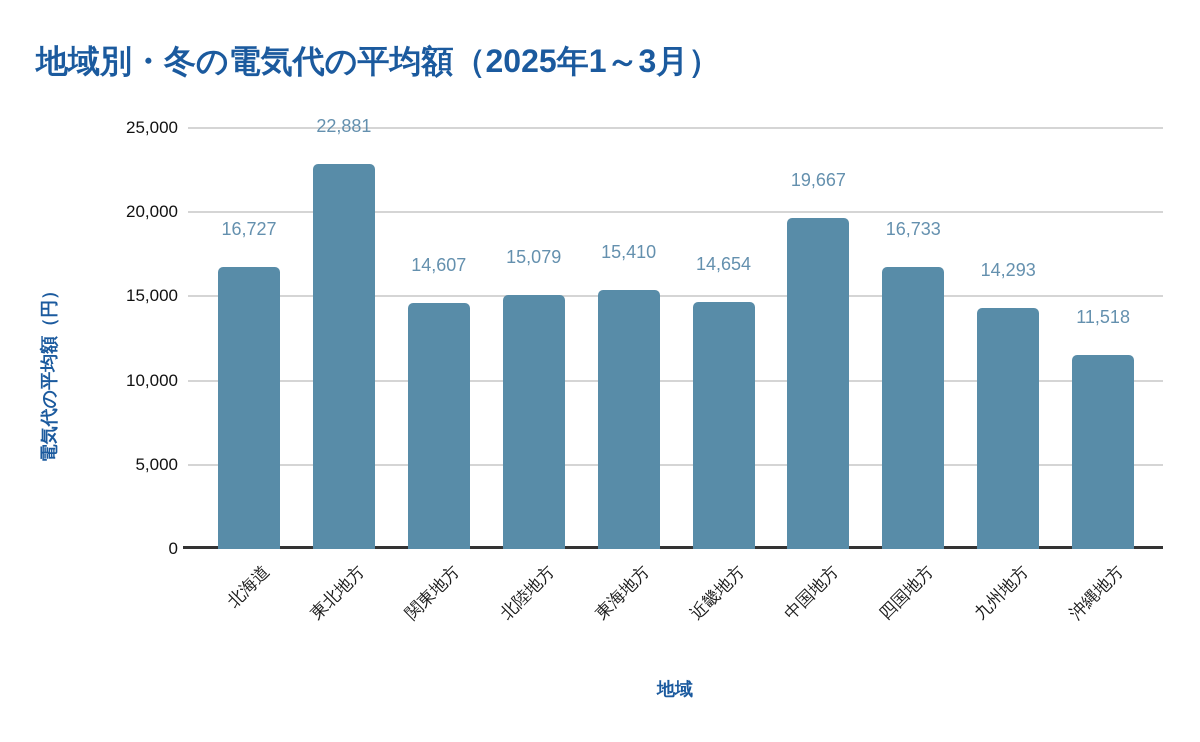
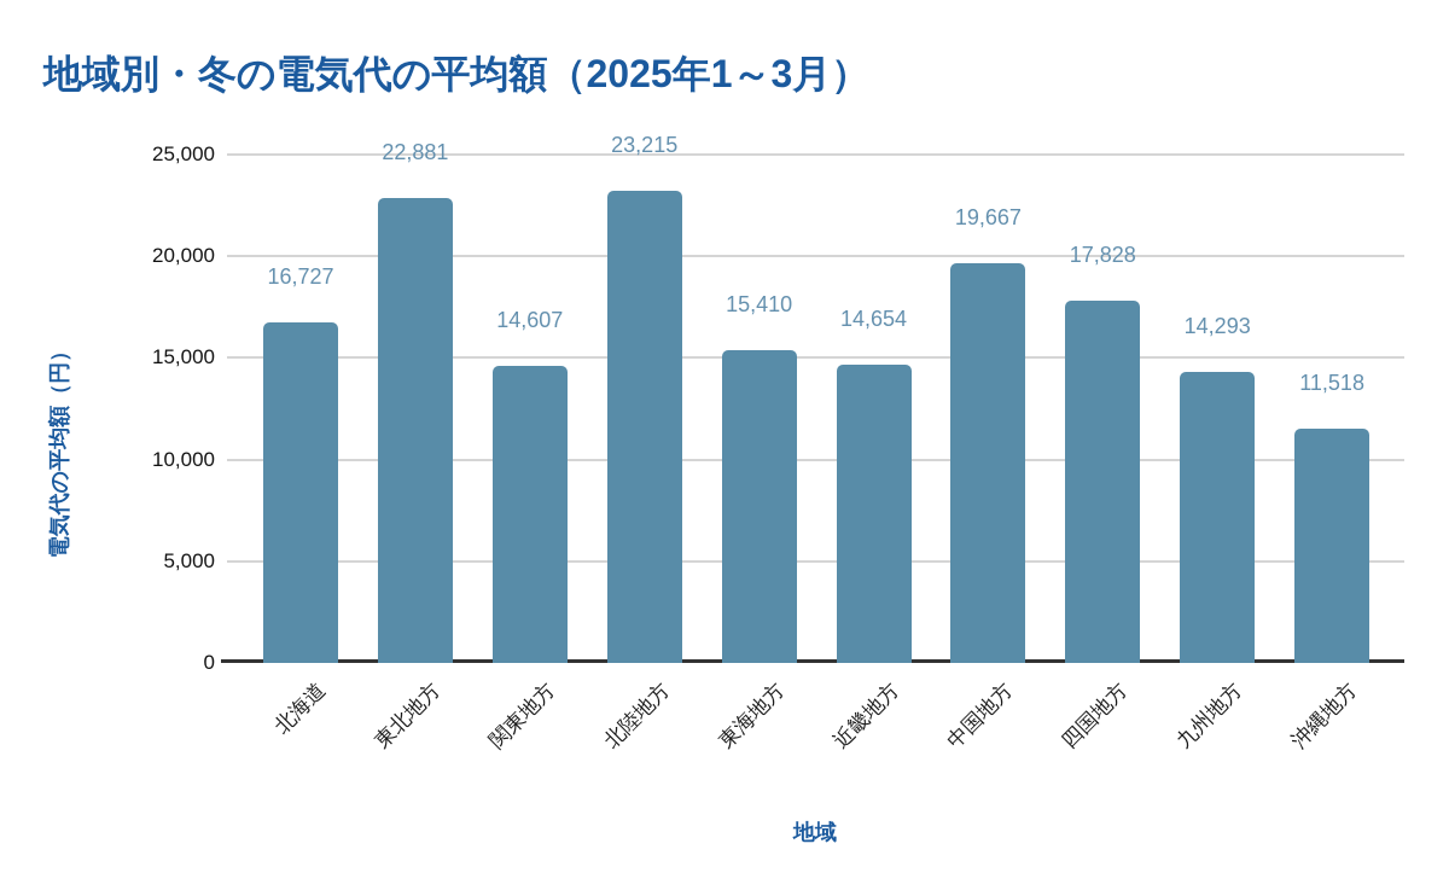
北陸地方: 15,079 -> 23,215
四国地方: 16,733 -> 17,828
